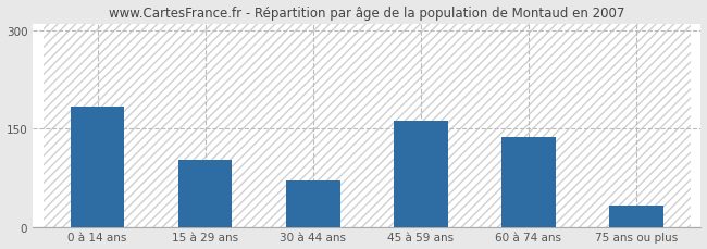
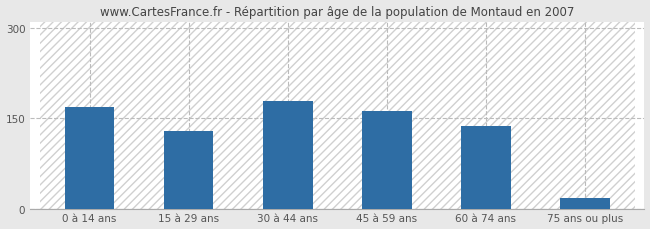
0 à 14 ans: 184 -> 168
15 à 29 ans: 102 -> 128
30 à 44 ans: 70 -> 178
75 ans ou plus: 32 -> 18
